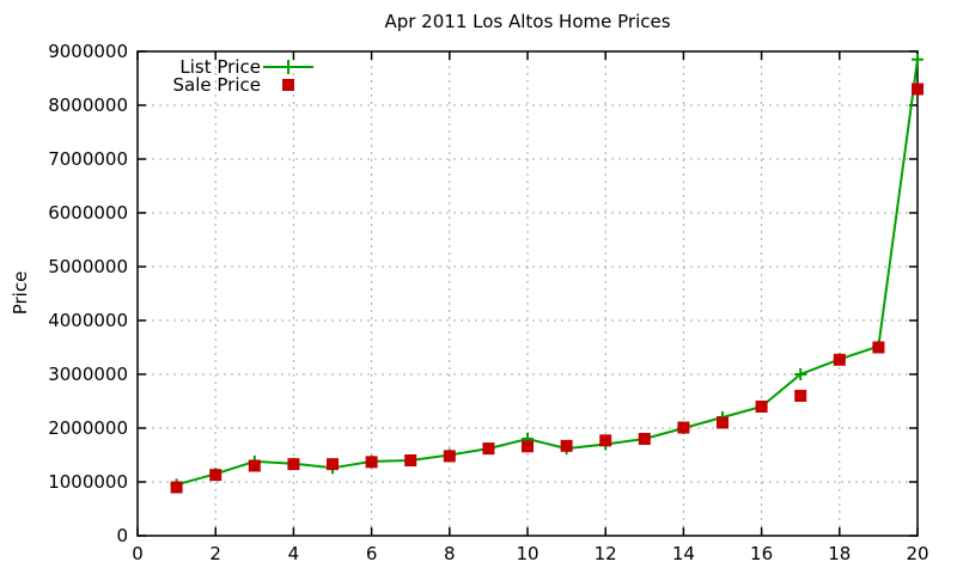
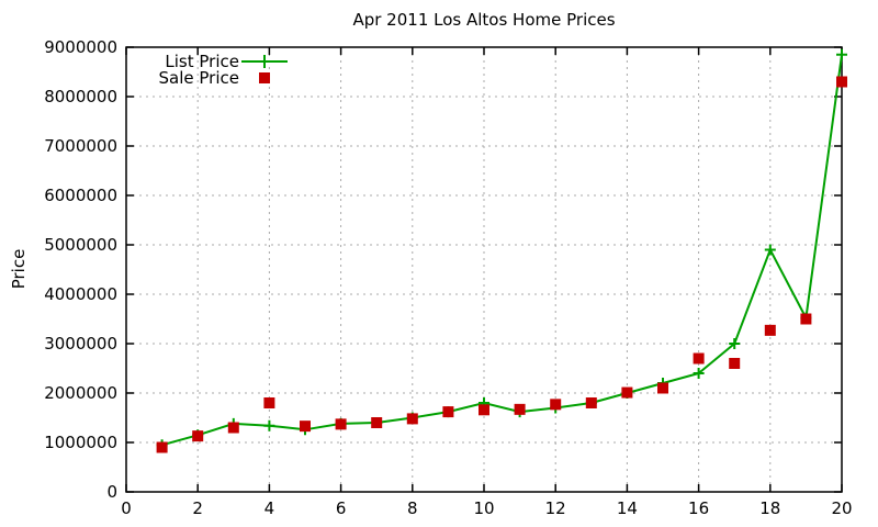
Sale Price/4: 1300000 -> 1800000
Sale Price/16: 2400000 -> 2700000
List Price/18: 3300000 -> 4900000
